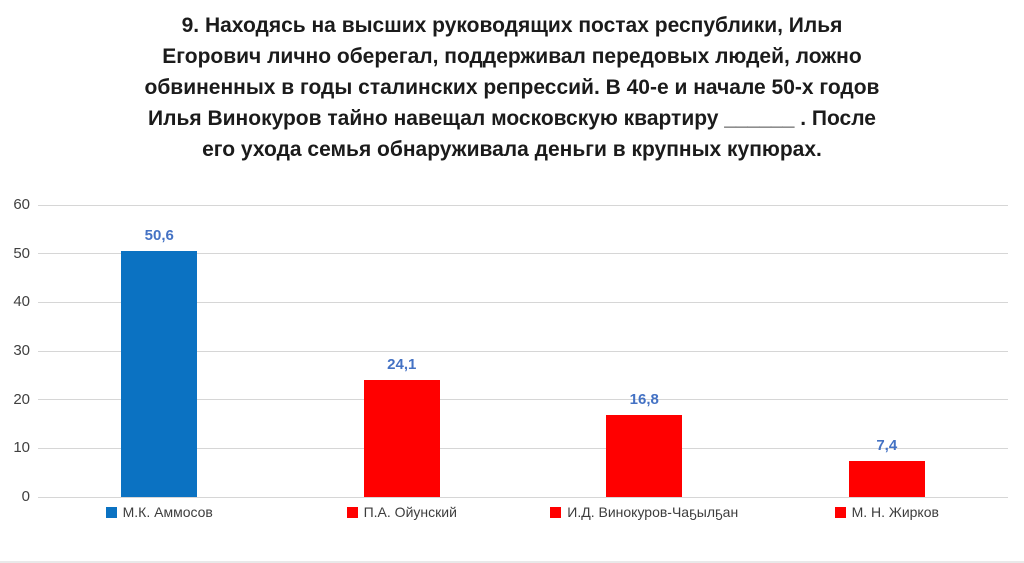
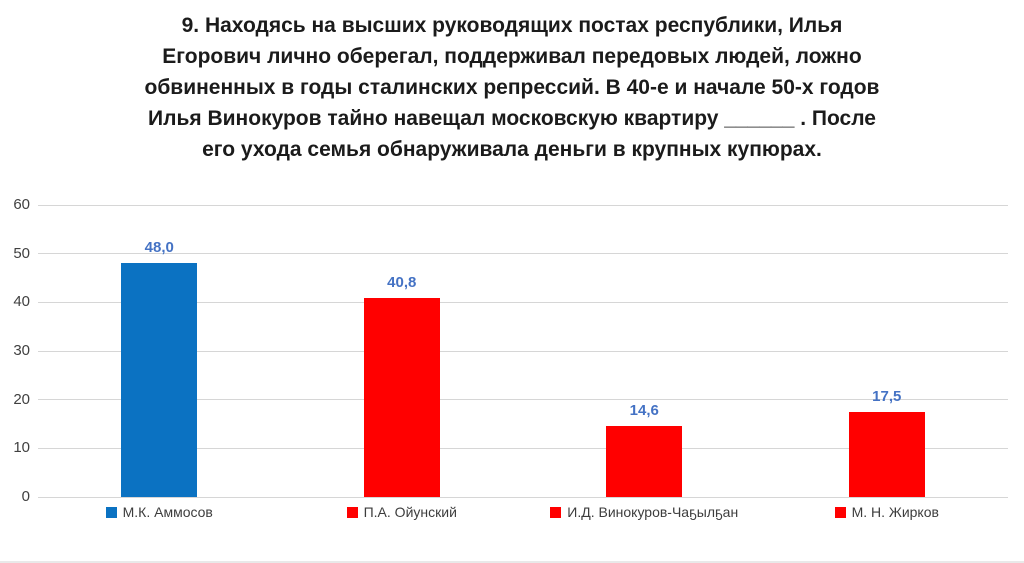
М.К. Аммосов: 50,6 -> 48,0
П.А. Ойунский: 24,1 -> 40,8
И.Д. Винокуров-Чаҕылҕан: 16,8 -> 14,6
М. Н. Жирков: 7,4 -> 17,5
